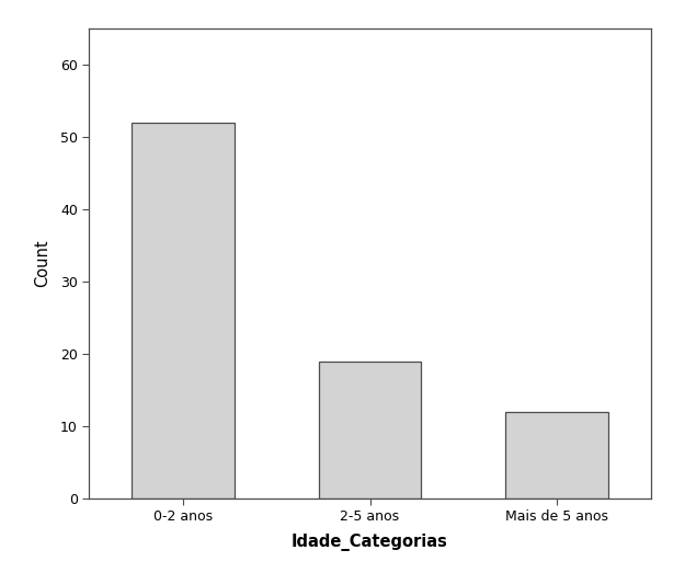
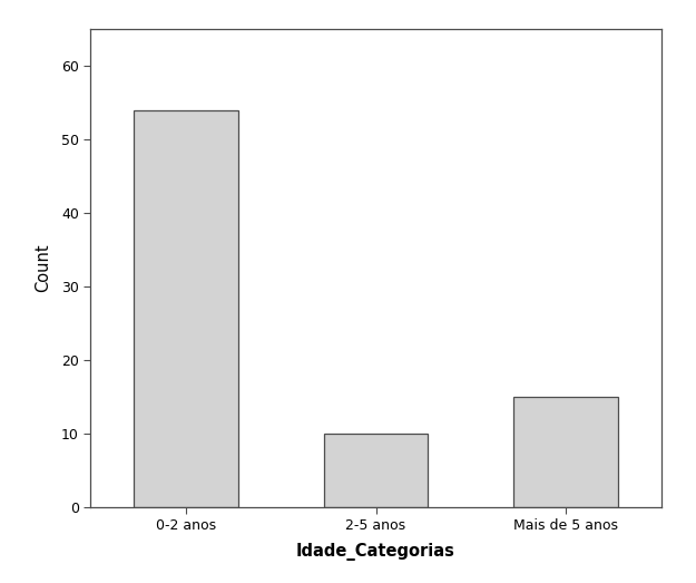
0-2 anos: 52 -> 54
2-5 anos: 19 -> 10
Mais de 5 anos: 12 -> 15
